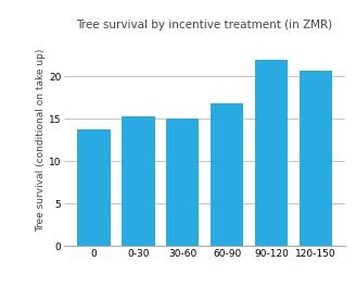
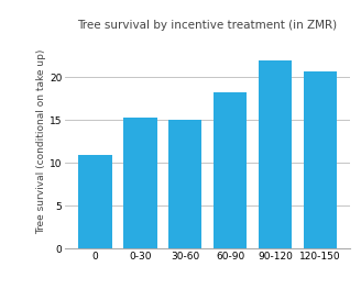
0: 13.8 -> 11.0
60-90: 16.8 -> 18.3
